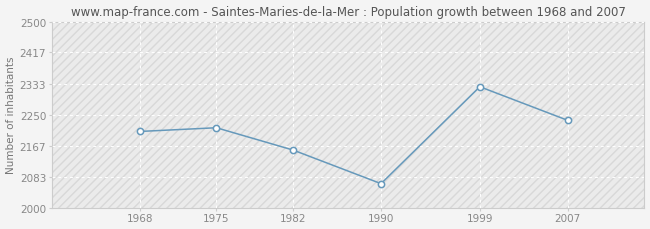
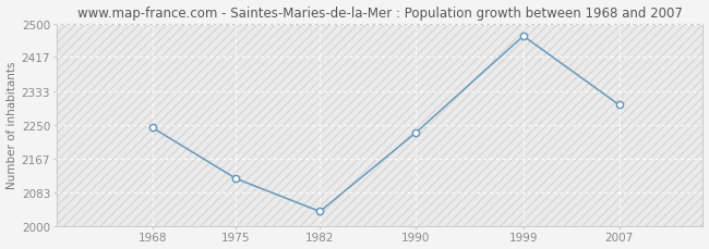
1968: 2205 -> 2243
1975: 2215 -> 2117
1982: 2155 -> 2036
1990: 2065 -> 2230
1999: 2325 -> 2469
2007: 2235 -> 2299
